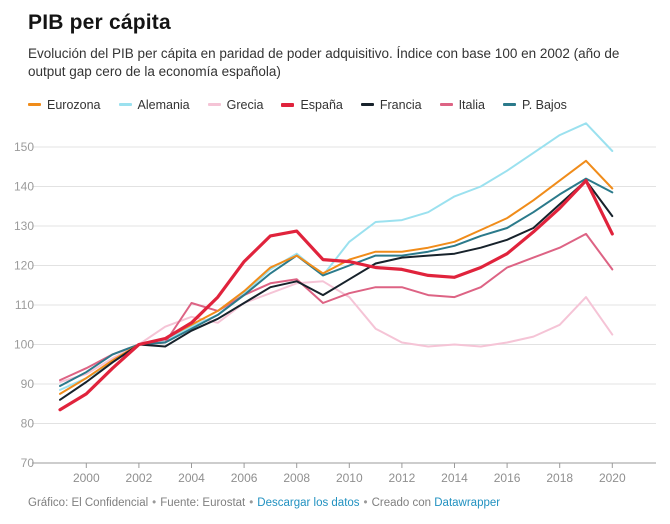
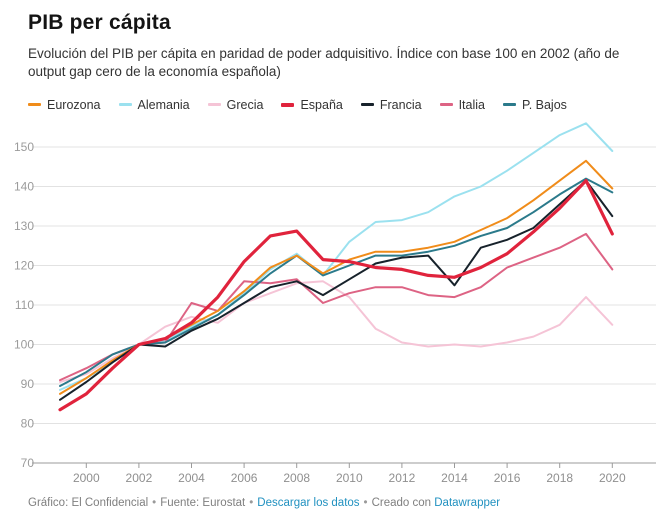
Italia/2006: 112 -> 116
Francia/2014: 123 -> 115
Grecia/2020: 102 -> 105
